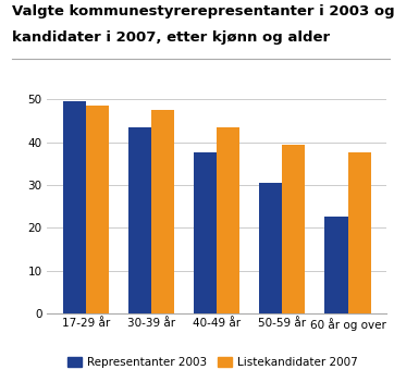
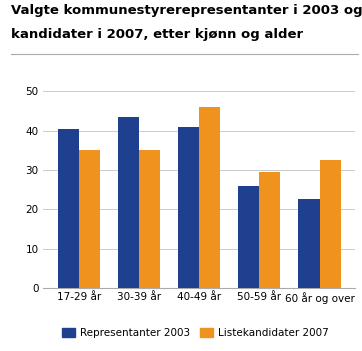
Representanter 2003/17-29 år: 49.5 -> 40.5
Listekandidater 2007/17-29 år: 48.5 -> 35.0
Listekandidater 2007/30-39 år: 47.5 -> 35.0
Representanter 2003/40-49 år: 37.5 -> 41.0
Listekandidater 2007/40-49 år: 43.5 -> 46.0
Representanter 2003/50-59 år: 30.5 -> 26.0
Listekandidater 2007/50-59 år: 39.5 -> 29.5
Listekandidater 2007/60 år og over: 37.5 -> 32.5
